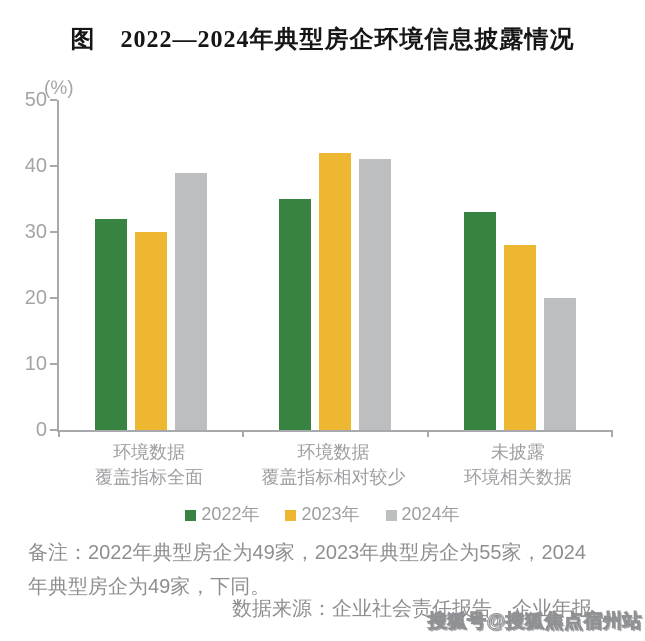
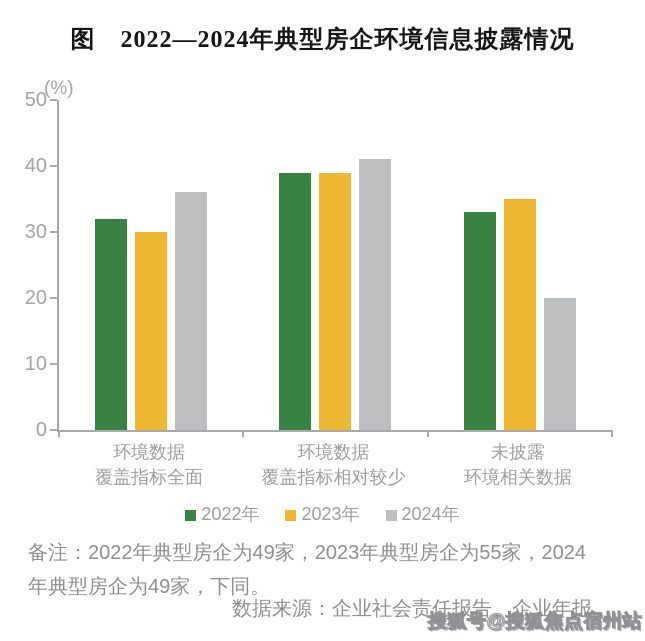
2024年/环境数据 覆盖指标全面: 39 -> 36
2022年/环境数据 覆盖指标相对较少: 35 -> 39
2023年/环境数据 覆盖指标相对较少: 42 -> 39
2023年/未披露 环境相关数据: 28 -> 35
